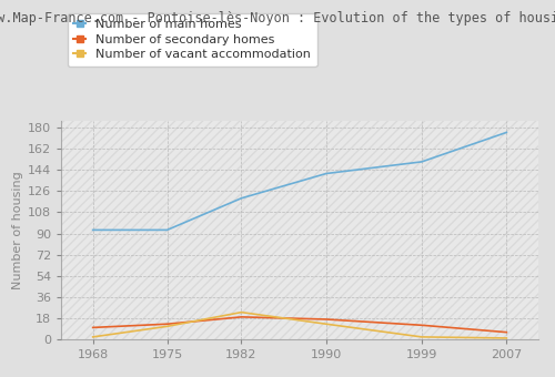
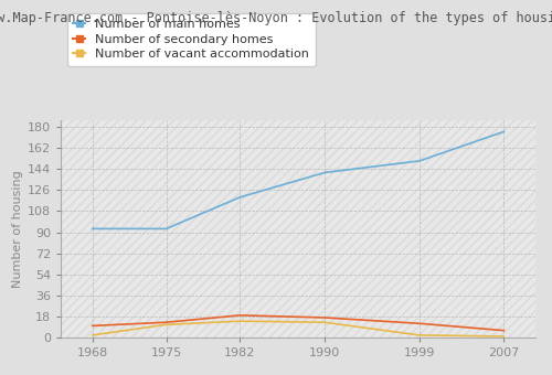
Number of vacant accommodation/1982: 23 -> 14
